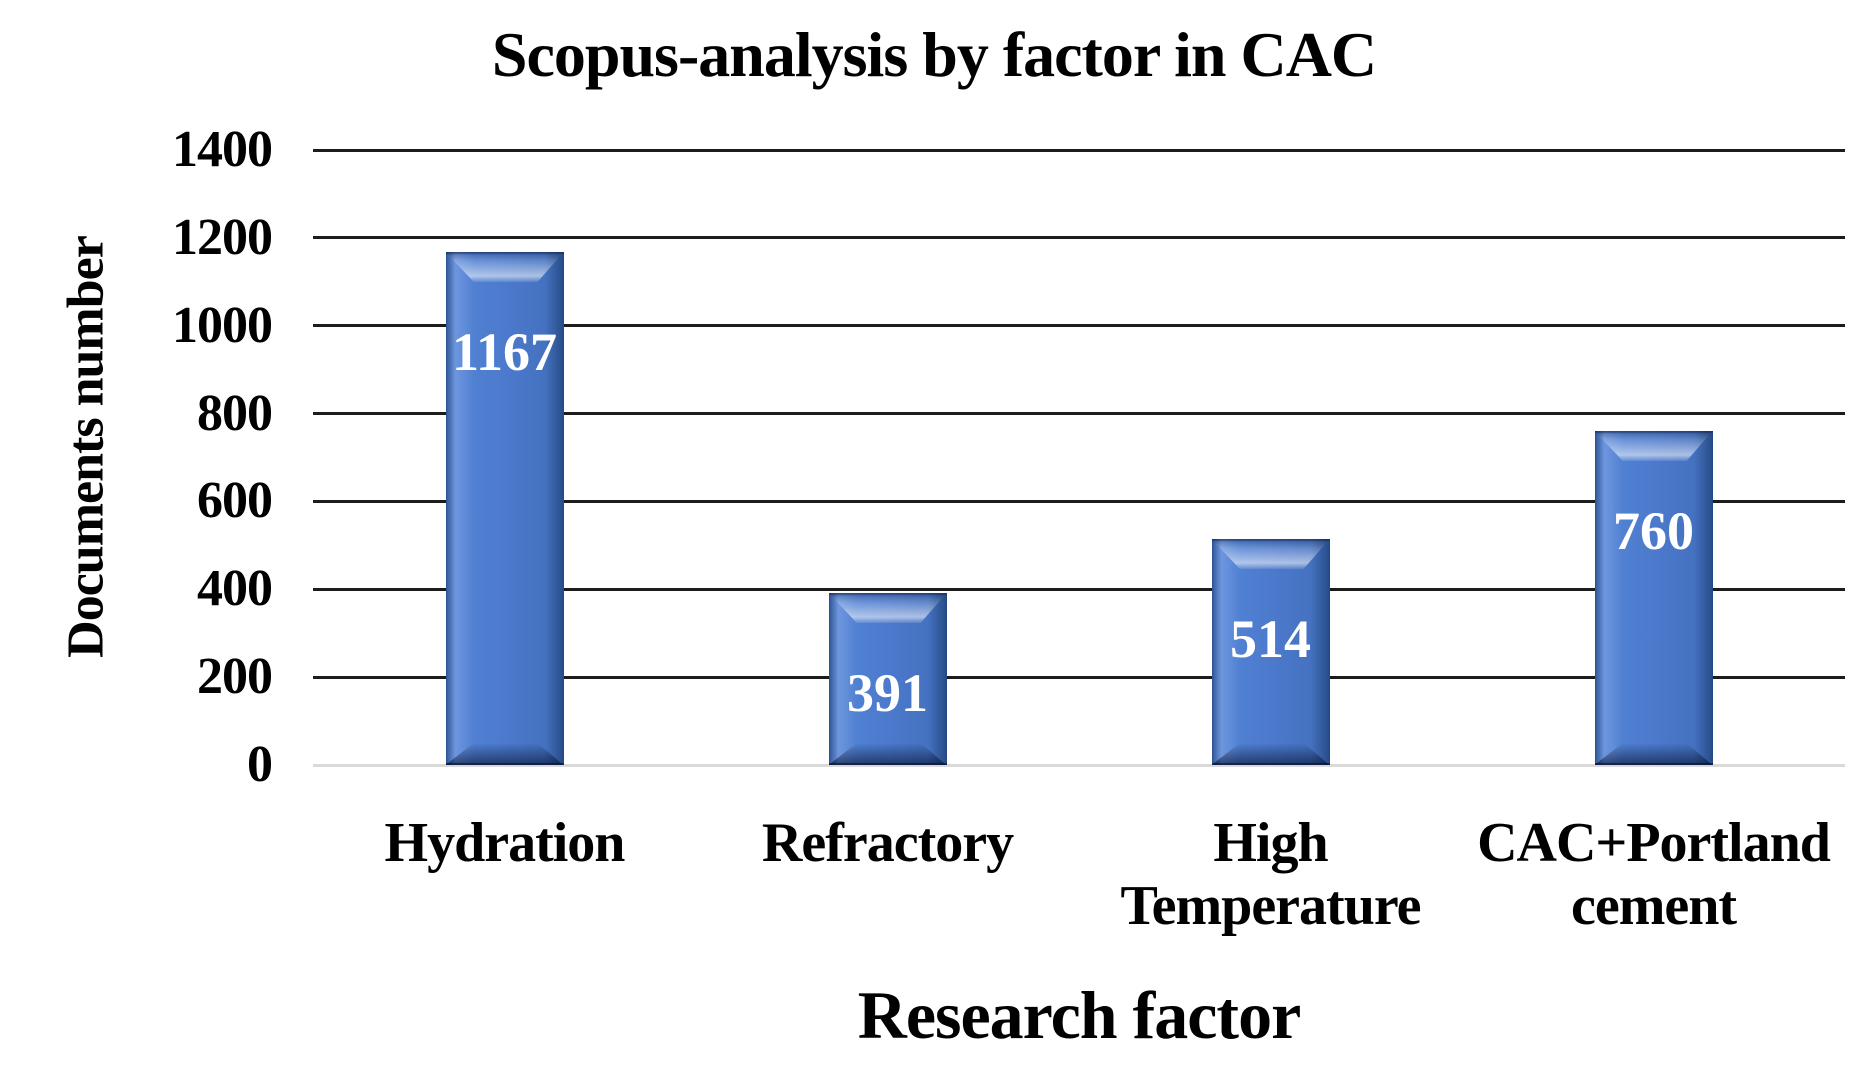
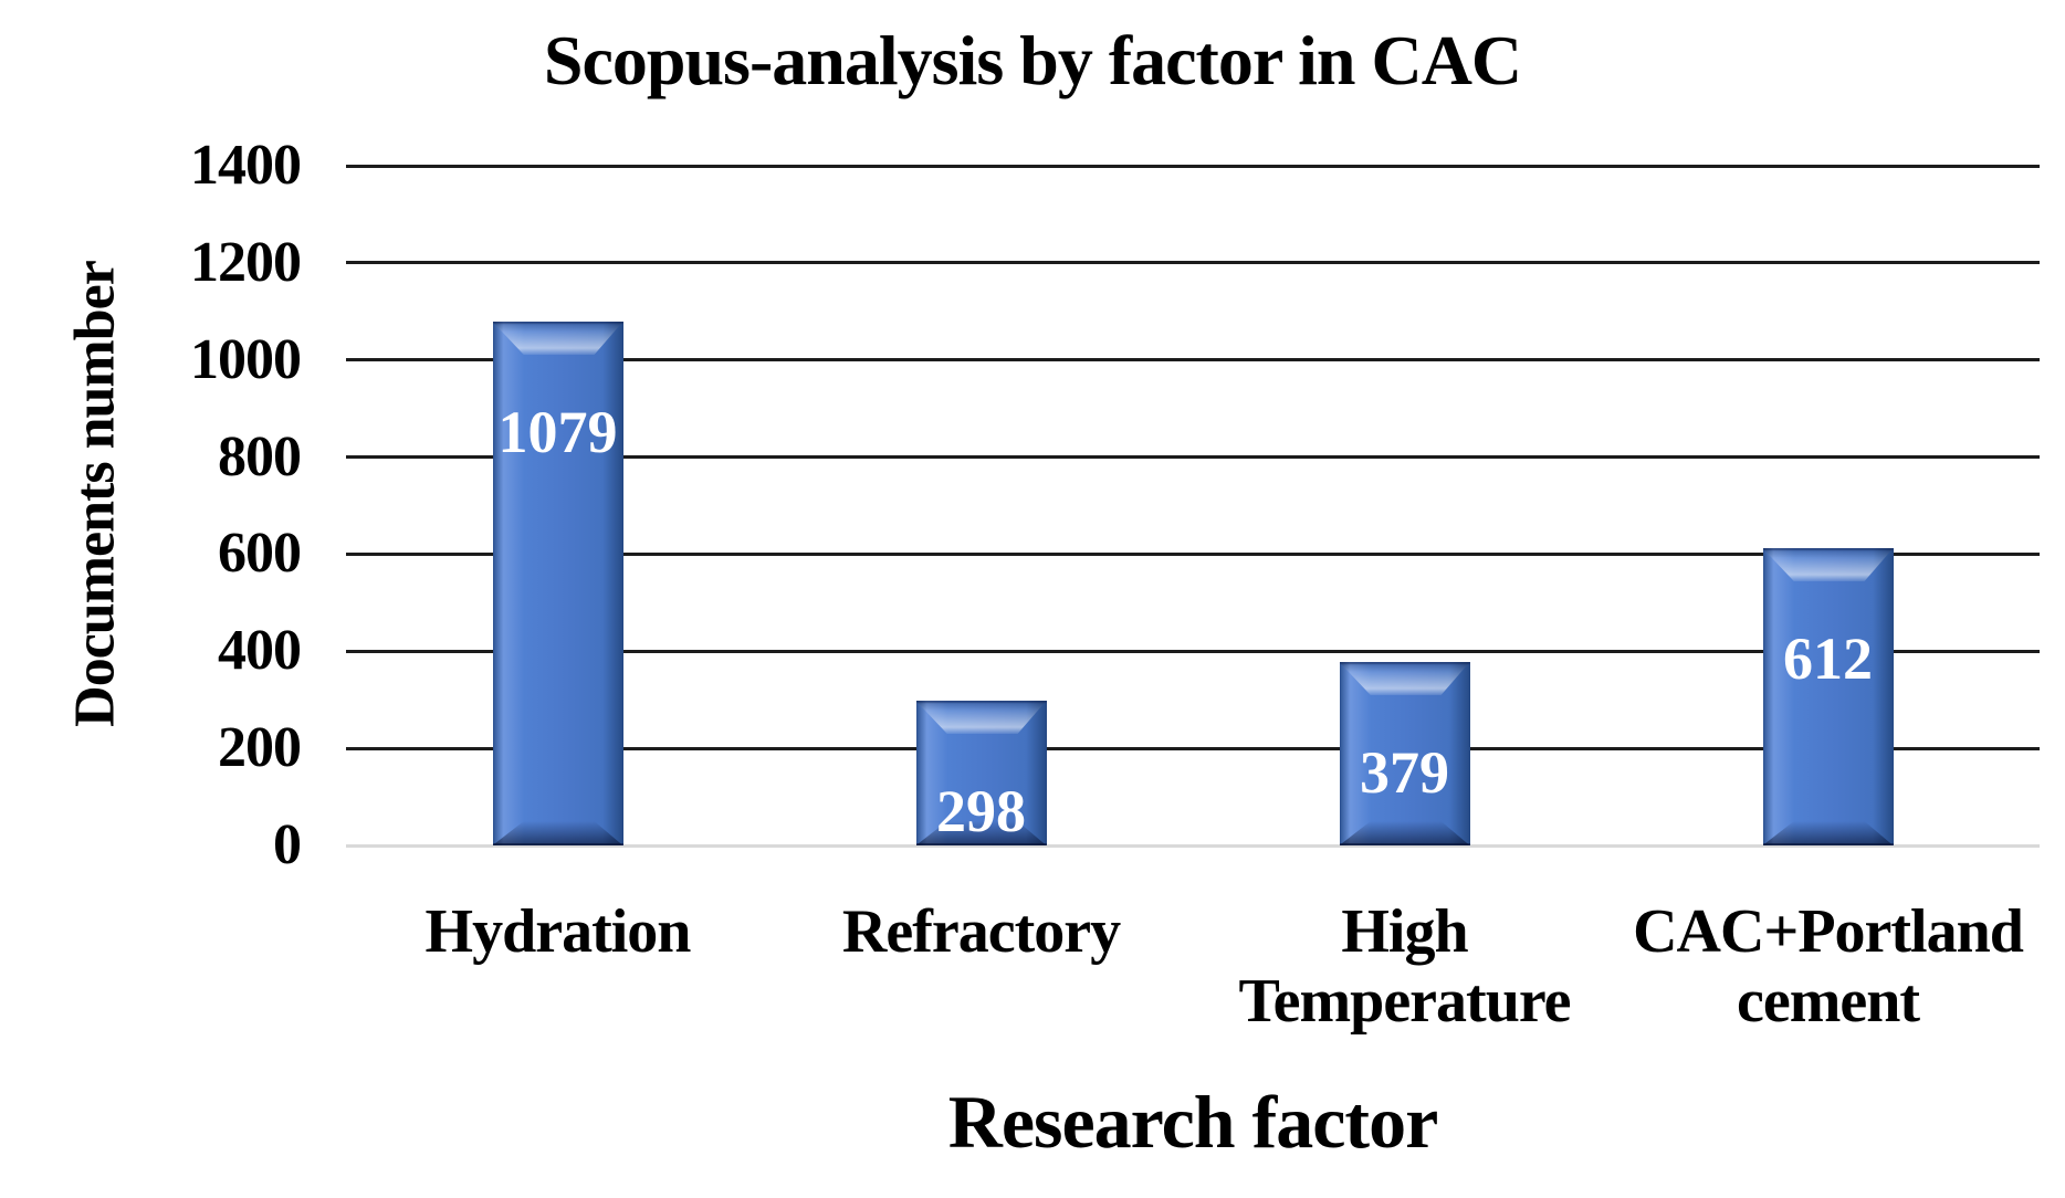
Hydration: 1167 -> 1079
Refractory: 391 -> 298
High Temperature: 514 -> 379
CAC+Portland cement: 760 -> 612
